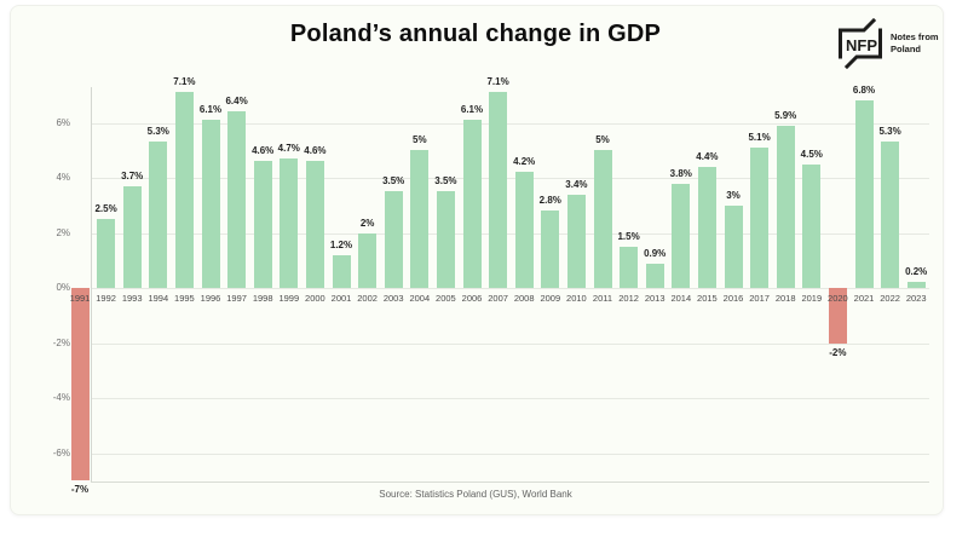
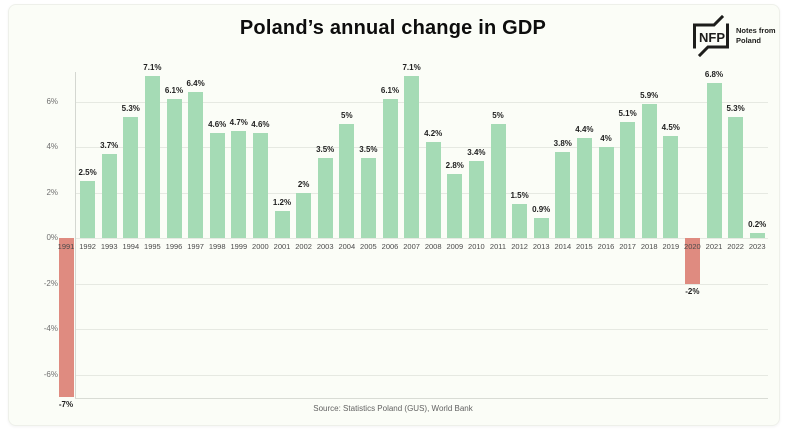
2016: 3% -> 4%
